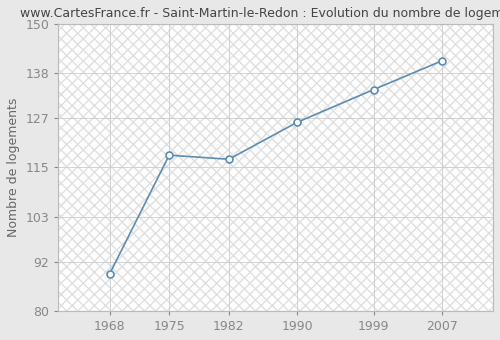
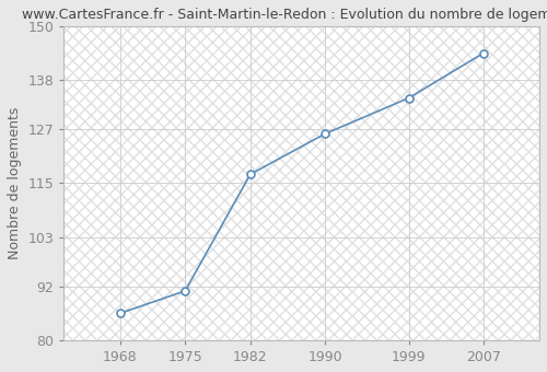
1968: 89 -> 86
1975: 118 -> 91
2007: 141 -> 144
